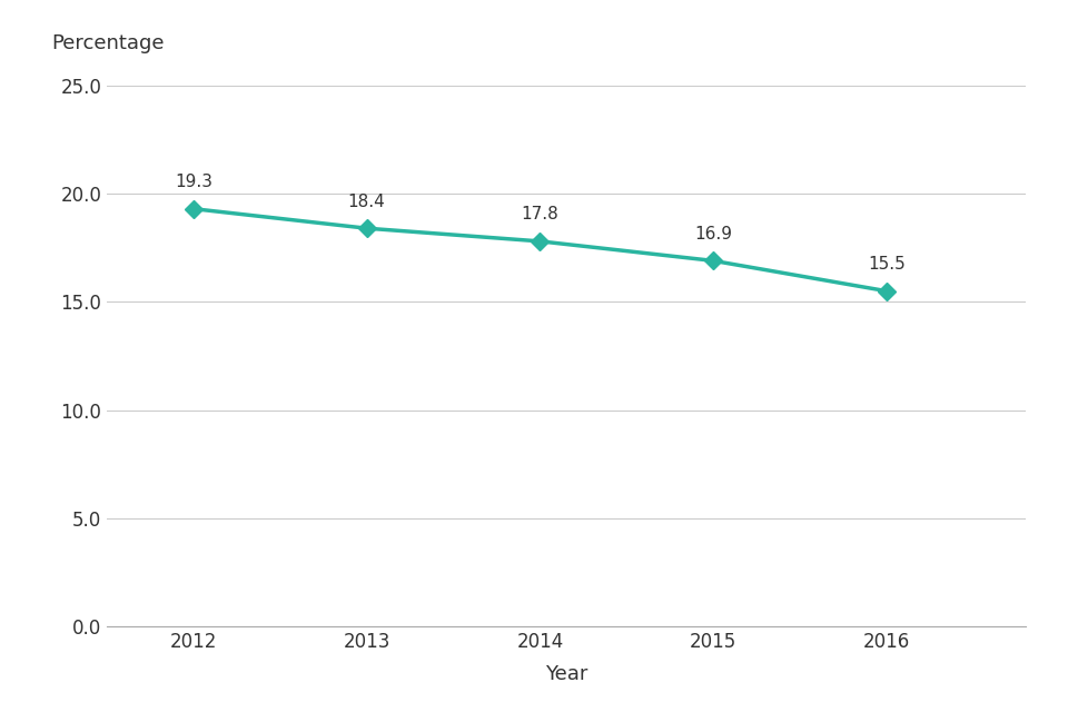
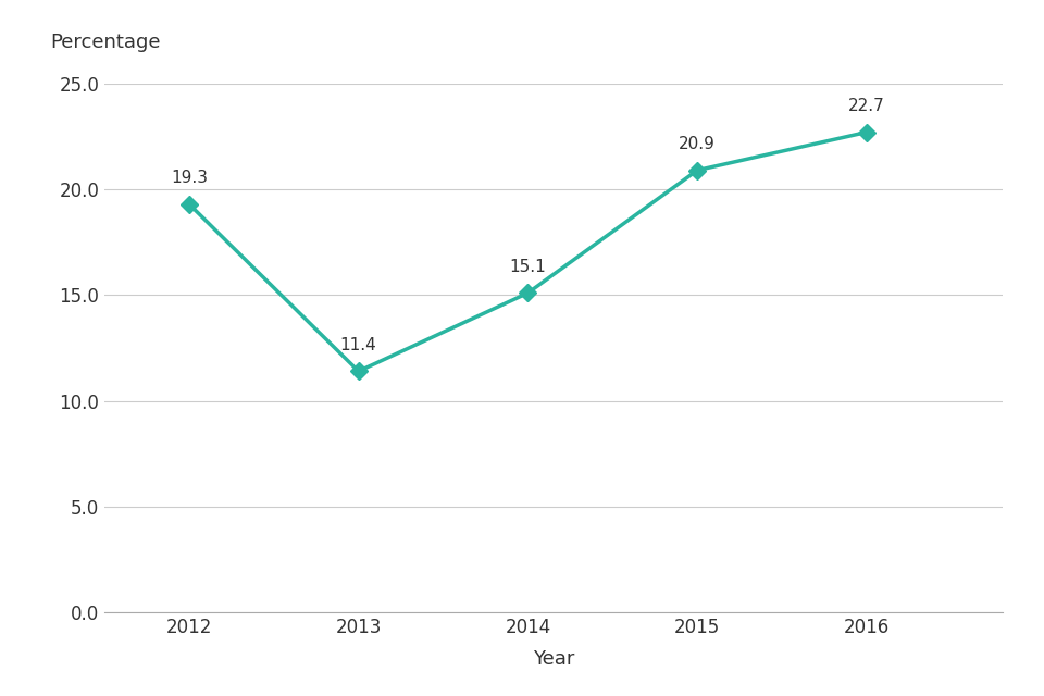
2013: 18.4 -> 11.4
2014: 17.8 -> 15.1
2015: 16.9 -> 20.9
2016: 15.5 -> 22.7
